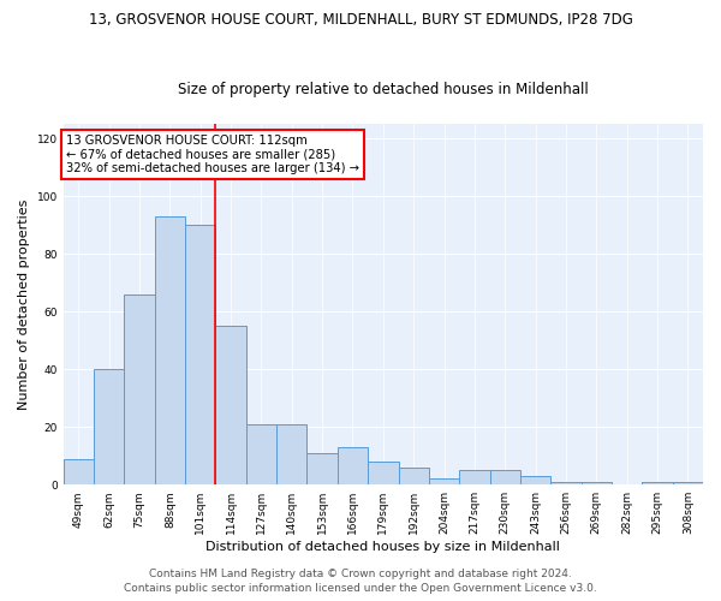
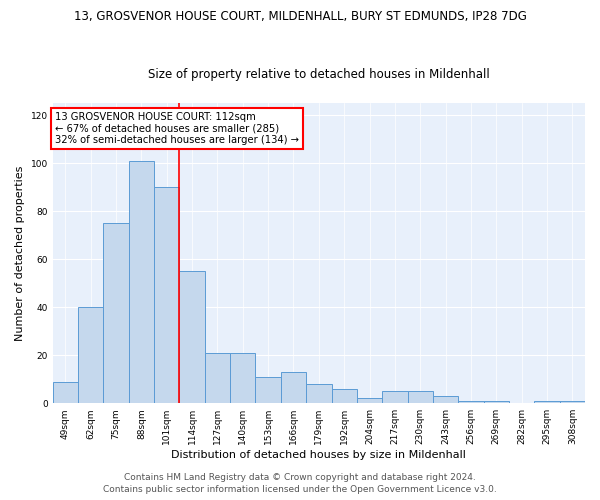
75sqm: 66 -> 75
88sqm: 93 -> 101
